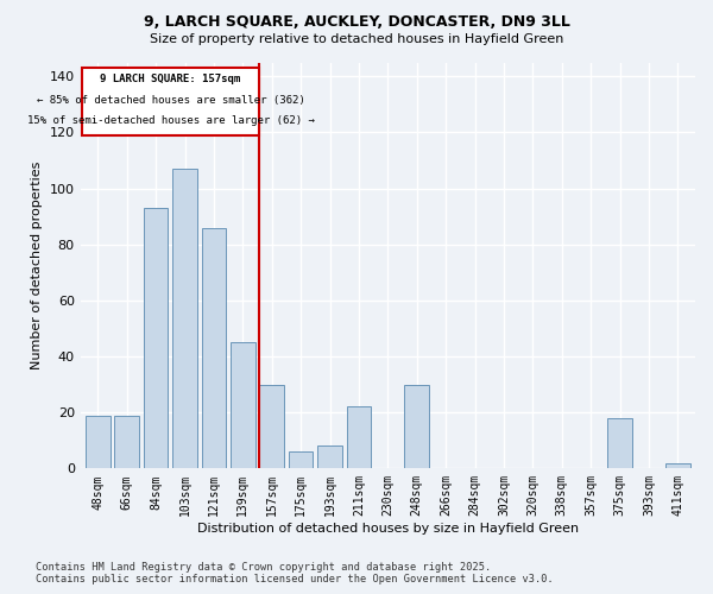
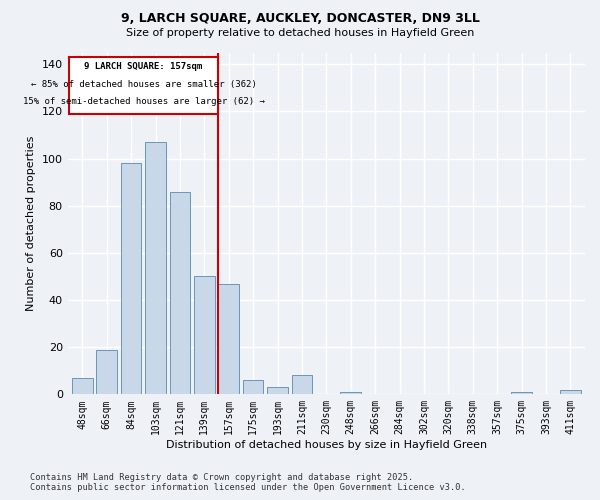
48sqm: 19 -> 7
84sqm: 93 -> 98
139sqm: 45 -> 50
157sqm: 30 -> 47
193sqm: 8 -> 3
211sqm: 22 -> 8
248sqm: 30 -> 1
375sqm: 18 -> 1
